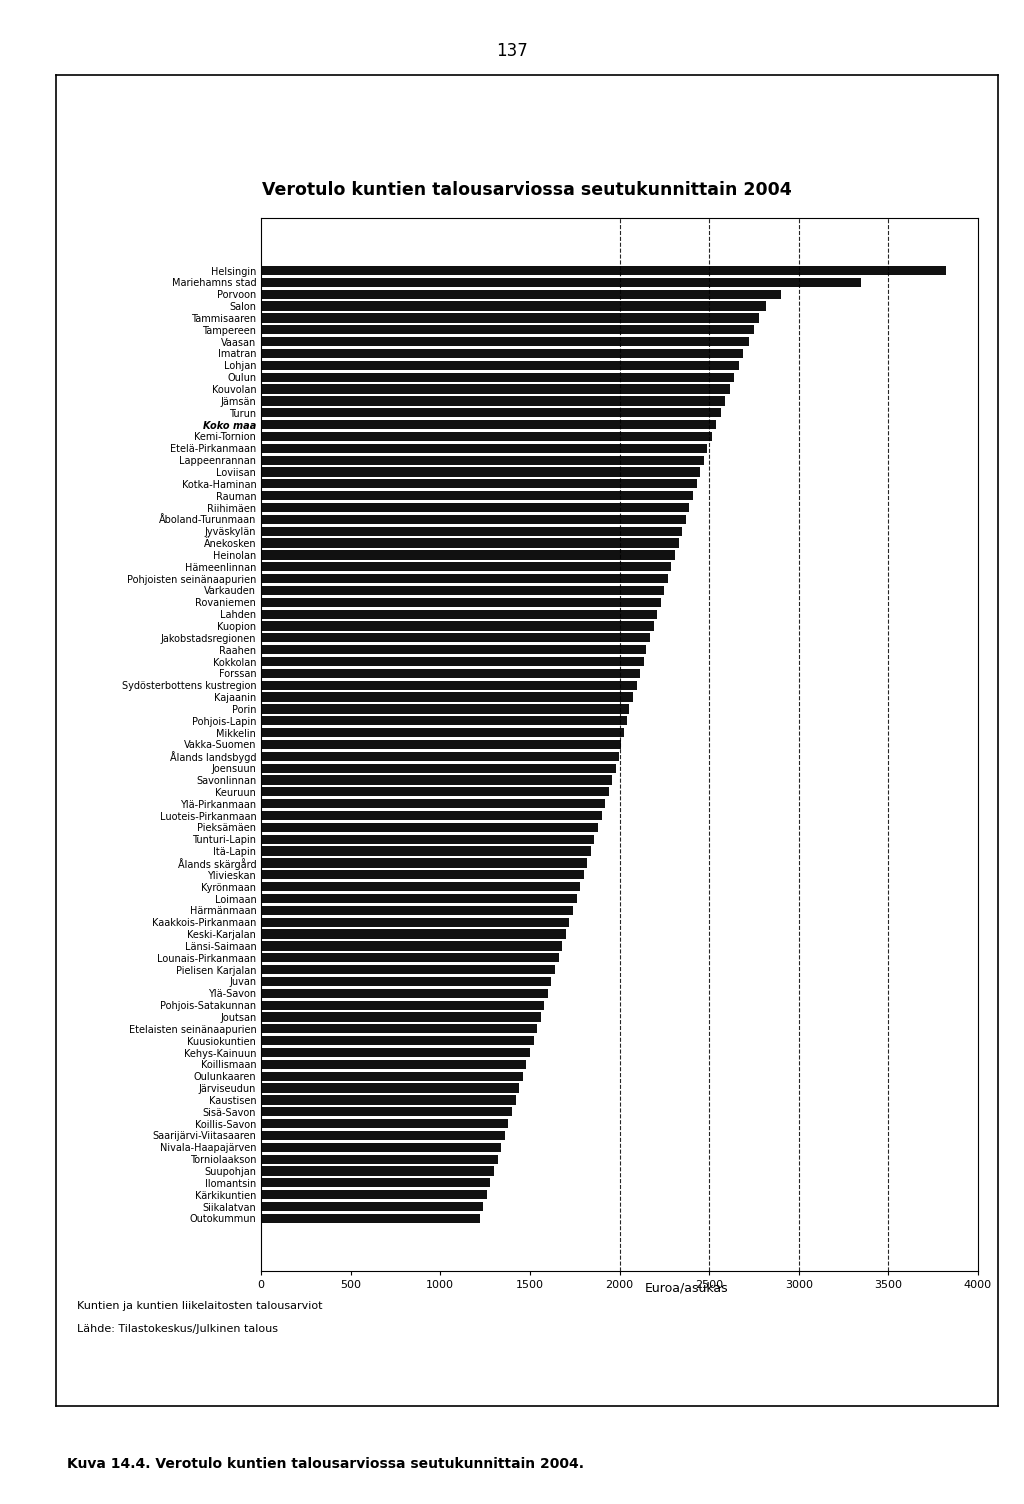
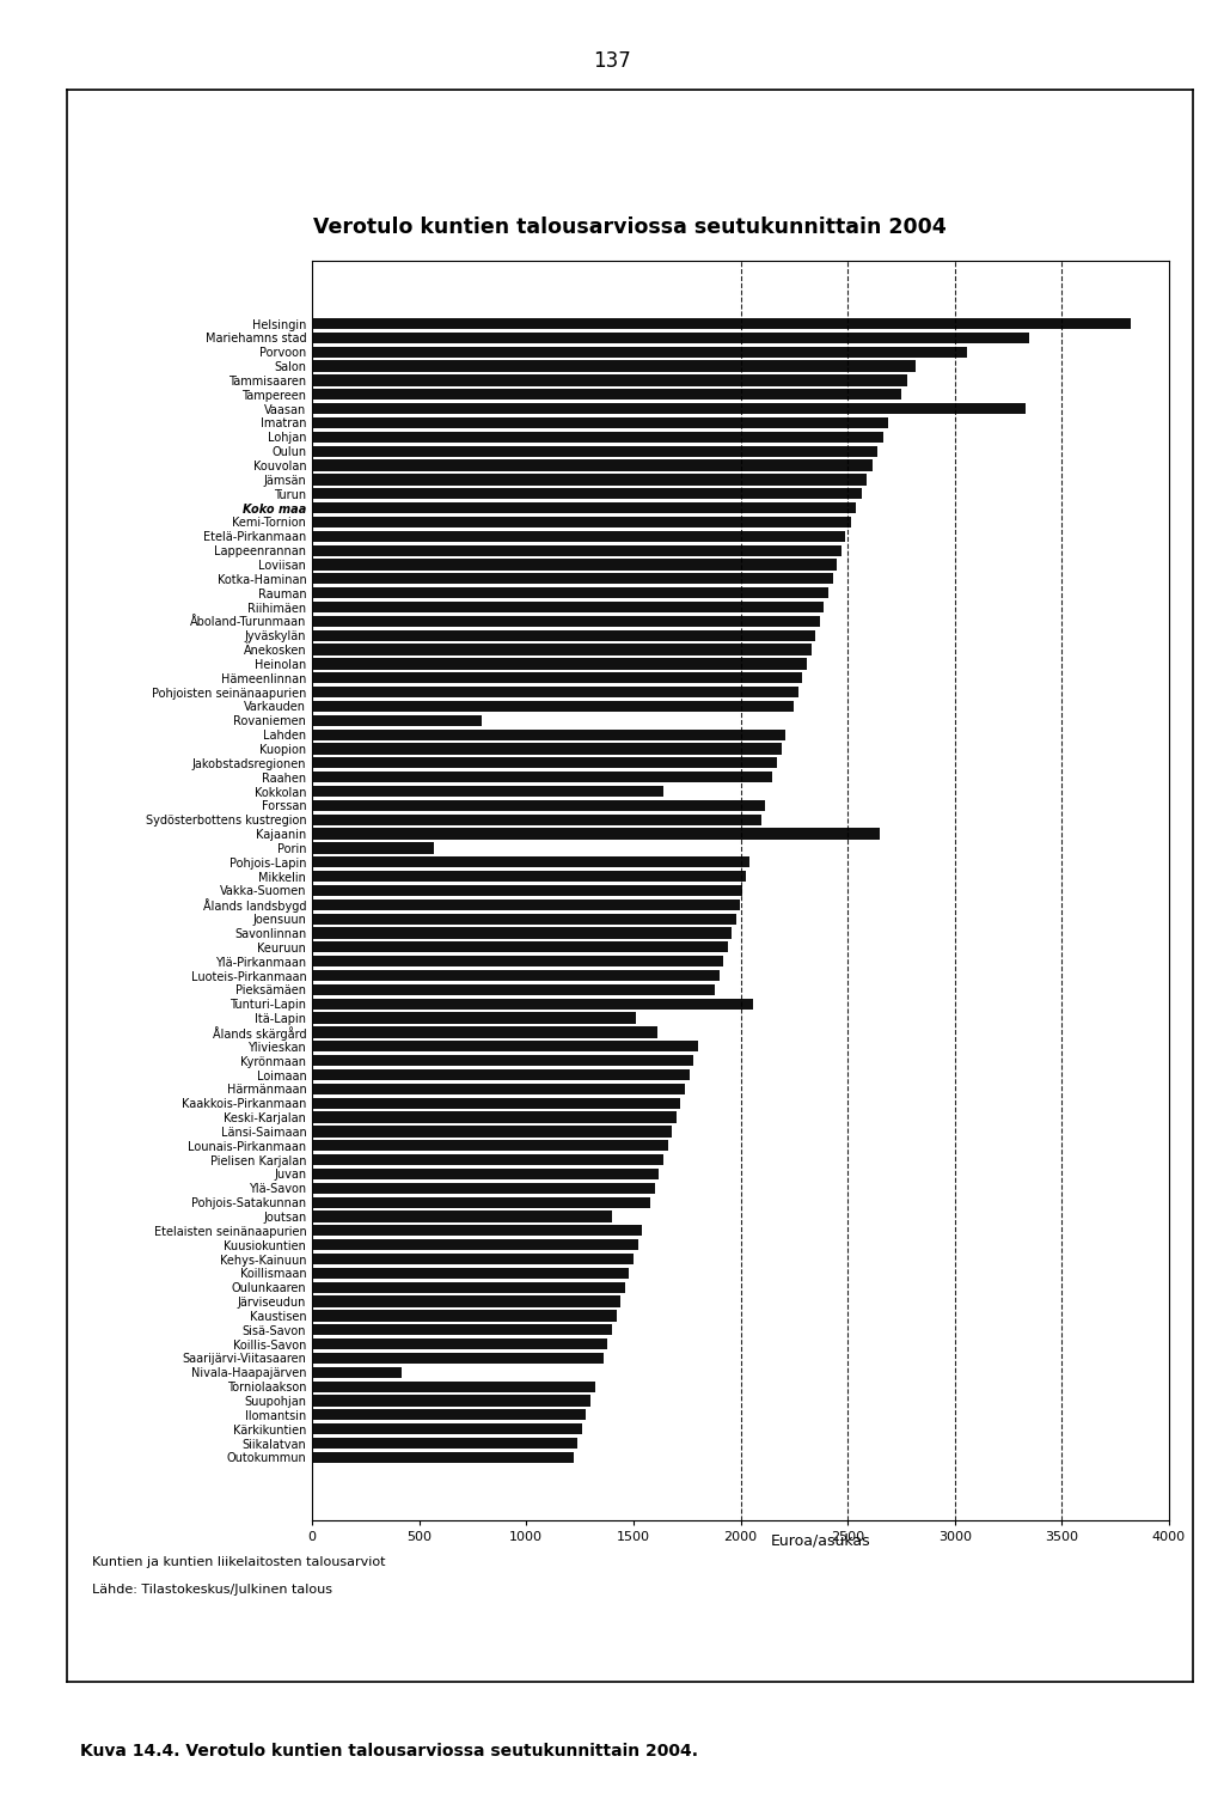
Porvoon: 2900 -> 3060
Vaasan: 2720 -> 3330
Rovaniemen: 2230 -> 790
Kokkolan: 2140 -> 1640
Kajaanin: 2080 -> 2650
Porin: 2060 -> 570
Tunturi-Lapin: 1860 -> 2060
Itä-Lapin: 1840 -> 1510
Ålands skärgård: 1820 -> 1610
Joutsan: 1560 -> 1400
Nivala-Haapajärven: 1340 -> 420
